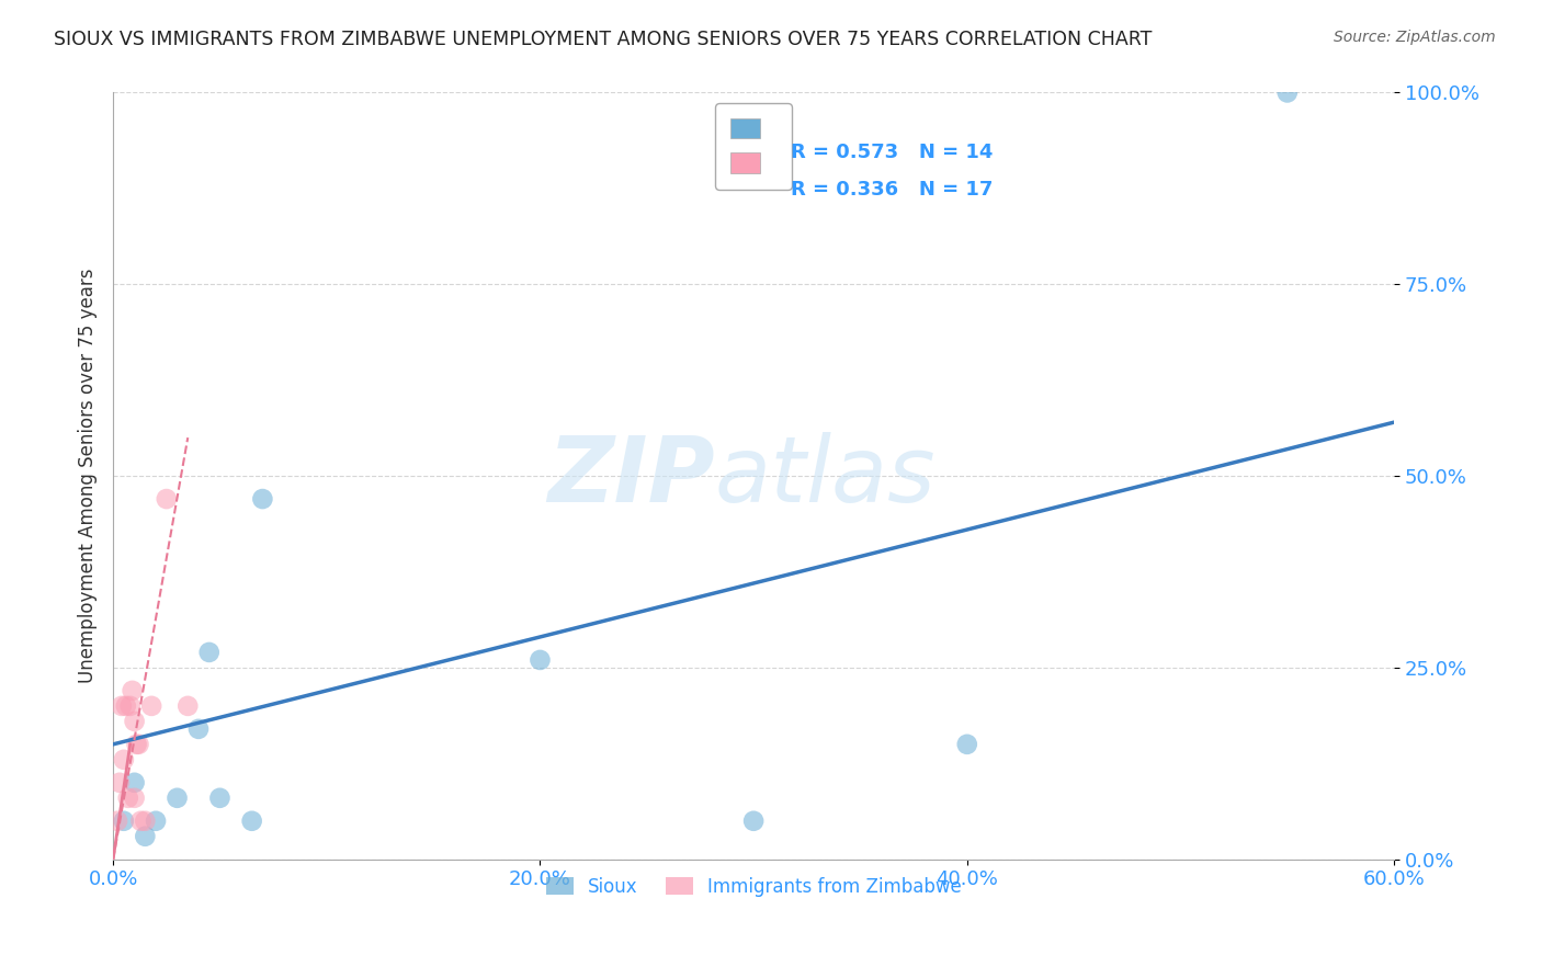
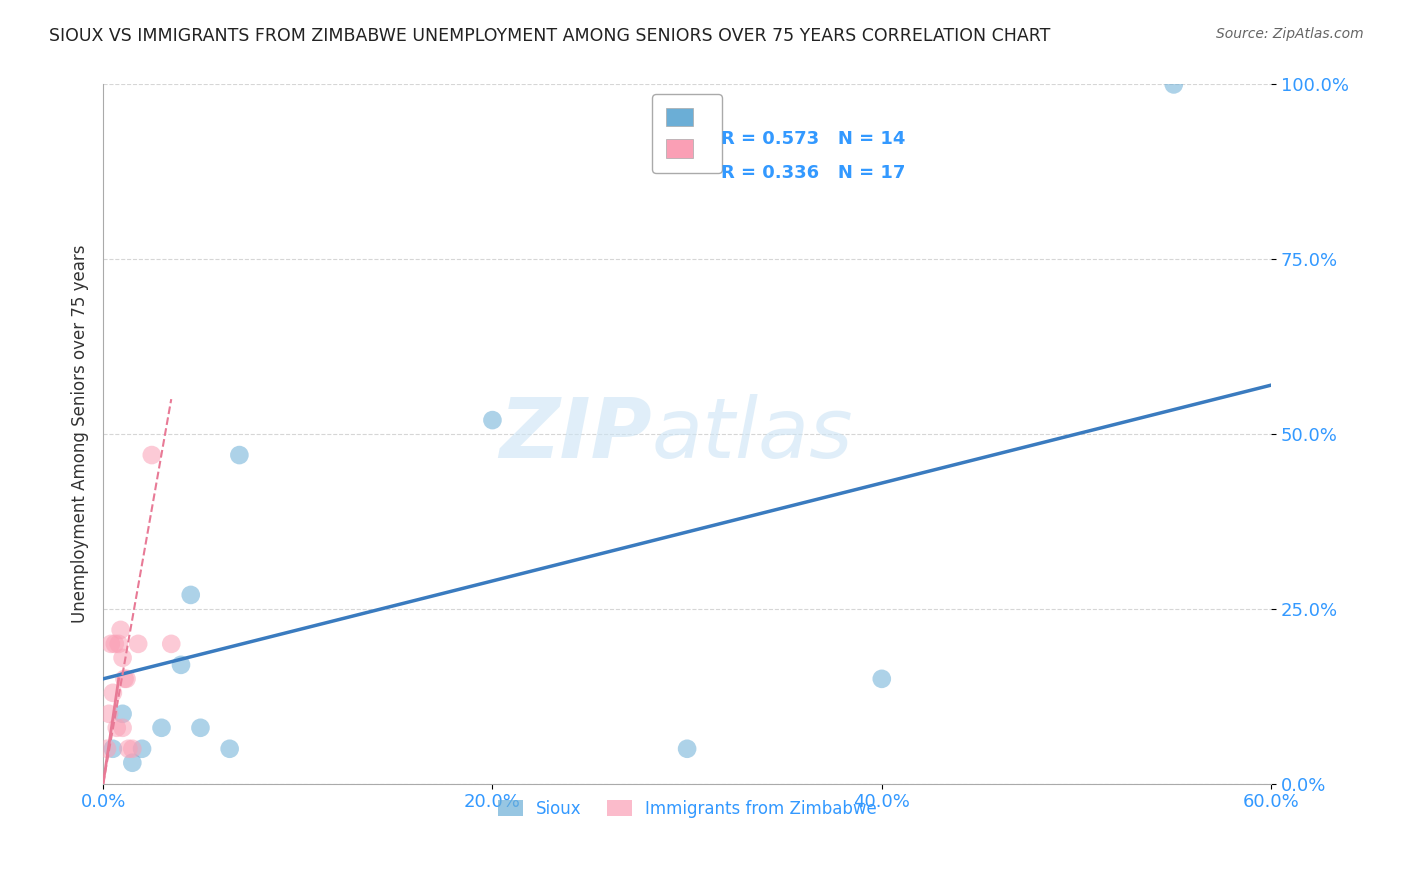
Sioux/20.0%: 26% -> 52%
